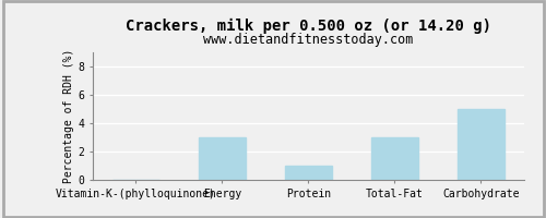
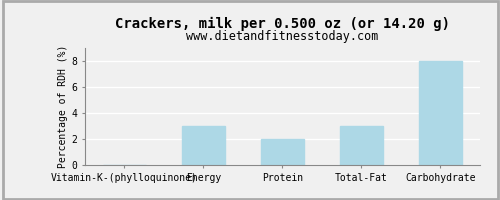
Protein: 1 -> 2
Carbohydrate: 5 -> 8
